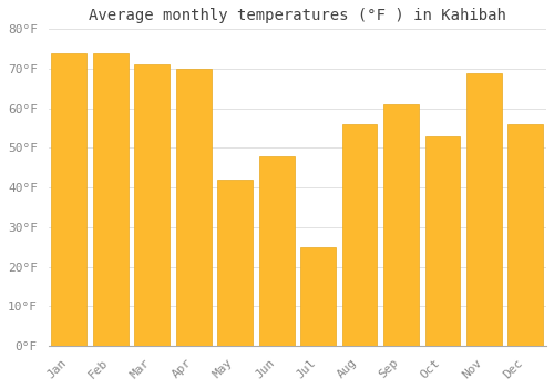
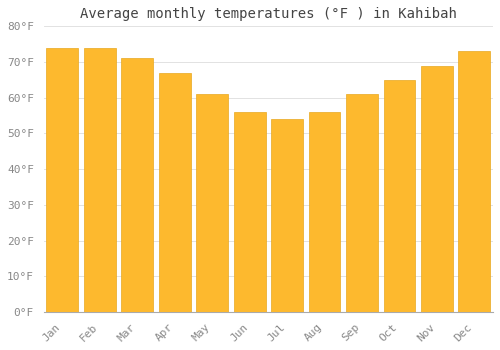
Apr: 70°F -> 67°F
May: 42°F -> 61°F
Jun: 48°F -> 56°F
Jul: 25°F -> 54°F
Oct: 53°F -> 65°F
Dec: 56°F -> 73°F
